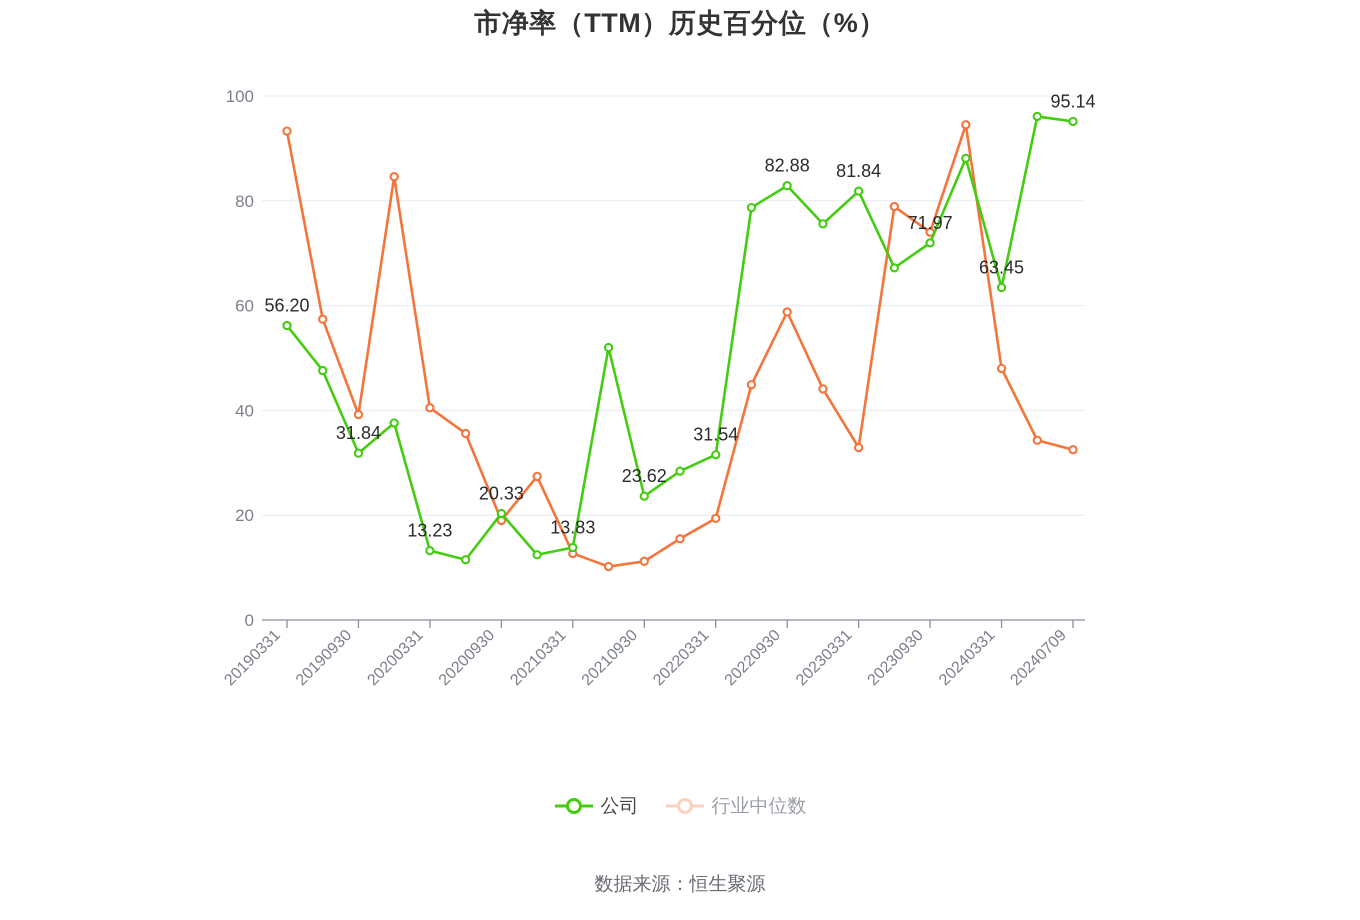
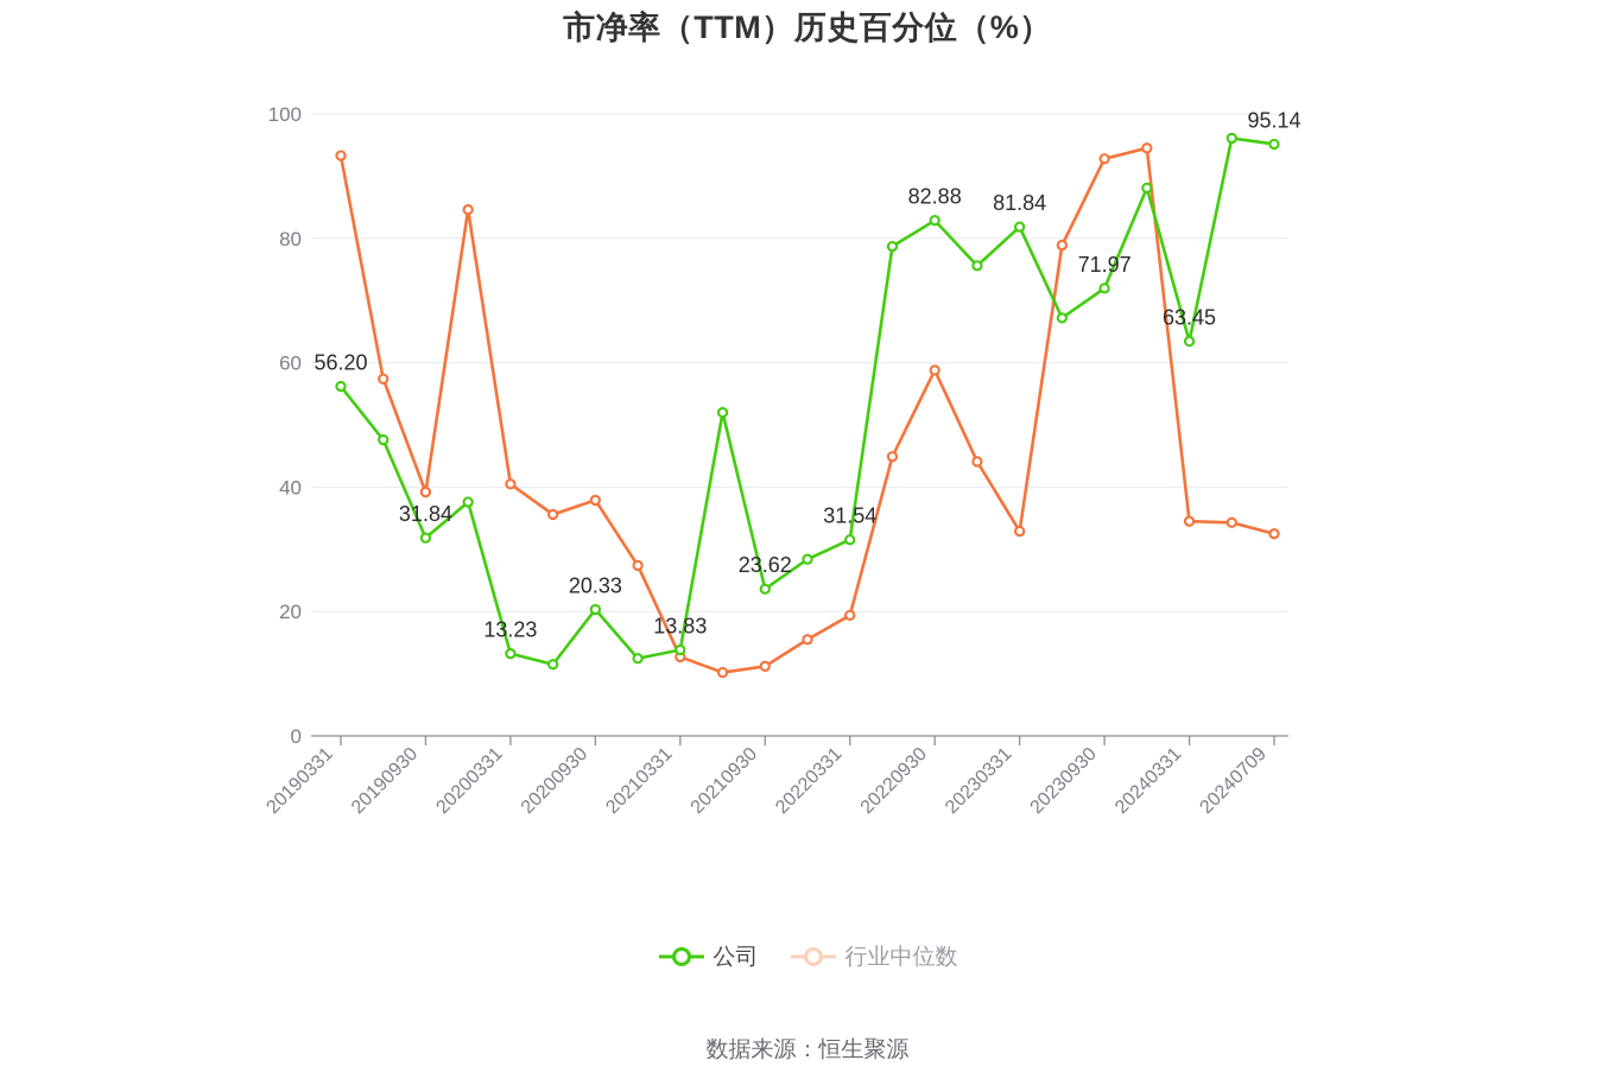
行业中位数/20200930: 19 -> 38
行业中位数/20230930: 74 -> 93
行业中位数/20240331: 48 -> 34
